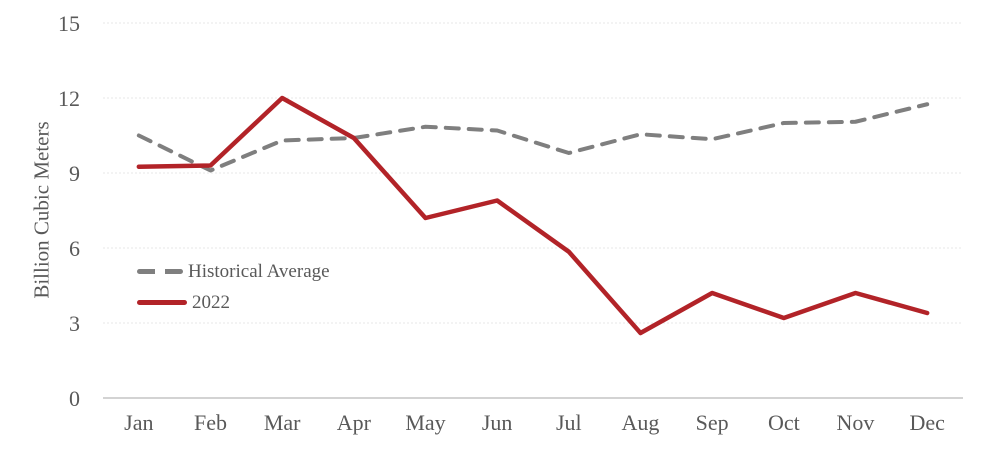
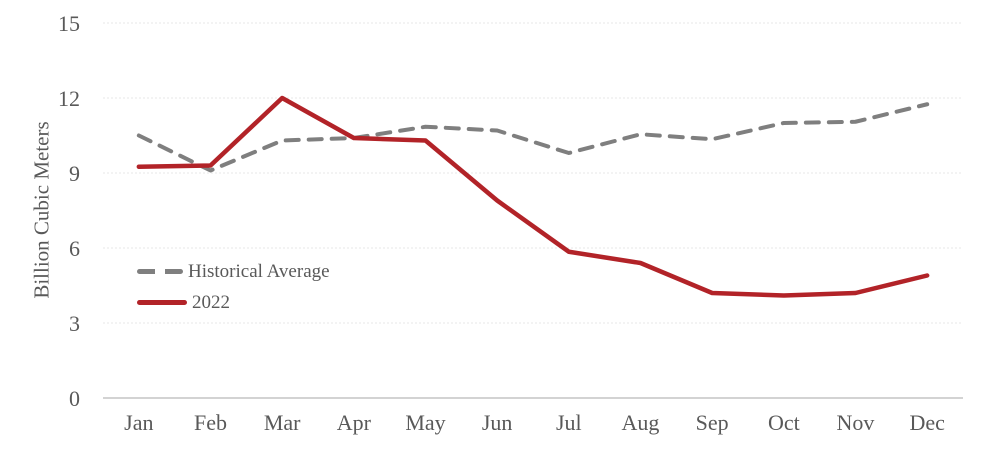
2022/May: 7.2 -> 10.3
2022/Aug: 2.6 -> 5.4
2022/Oct: 3.2 -> 4.1
2022/Dec: 3.4 -> 4.9
